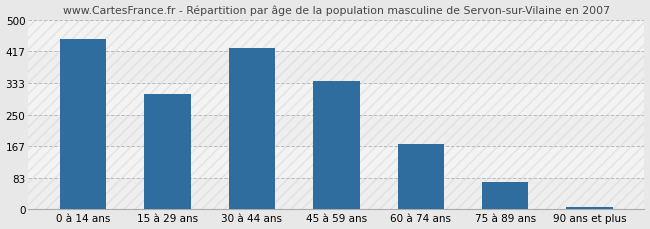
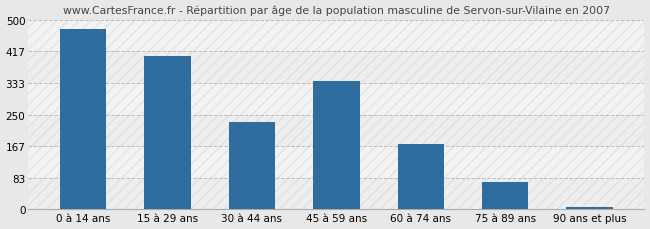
0 à 14 ans: 450 -> 475
15 à 29 ans: 305 -> 405
30 à 44 ans: 425 -> 230
